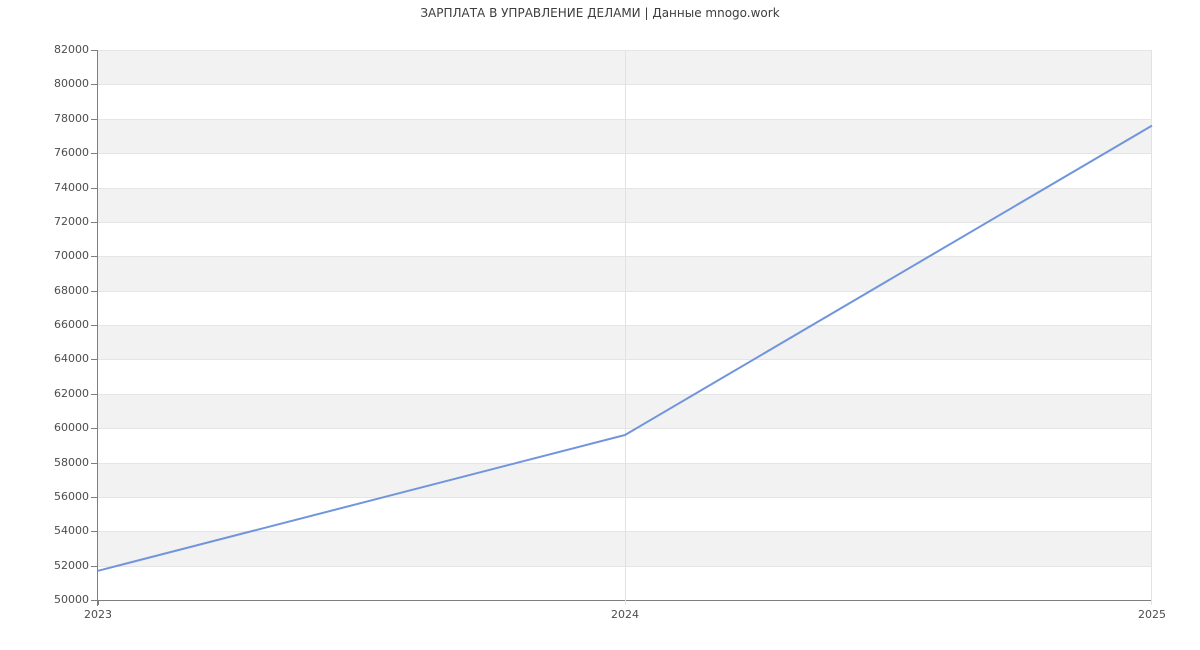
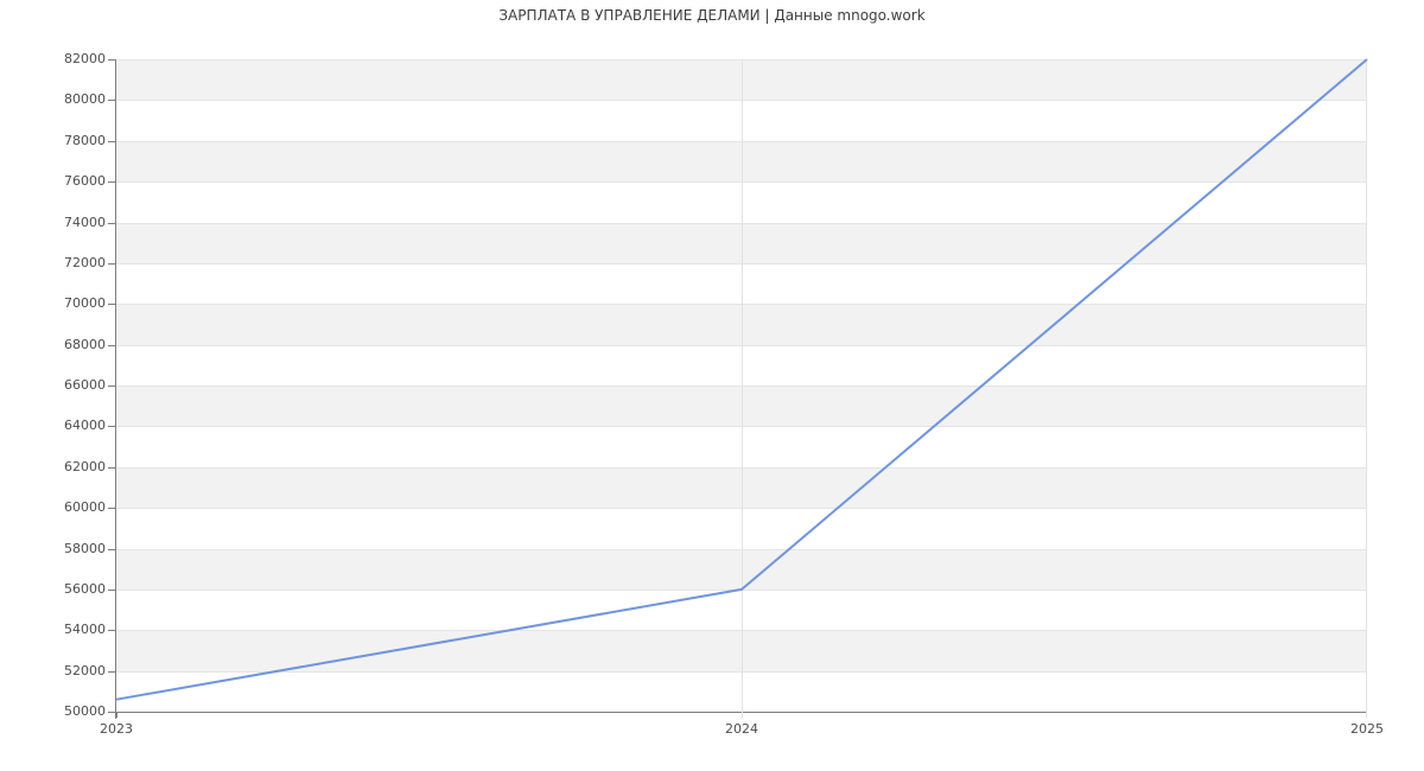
2023: 51700 -> 50600
2024: 59600 -> 56000
2025: 77600 -> 82000
